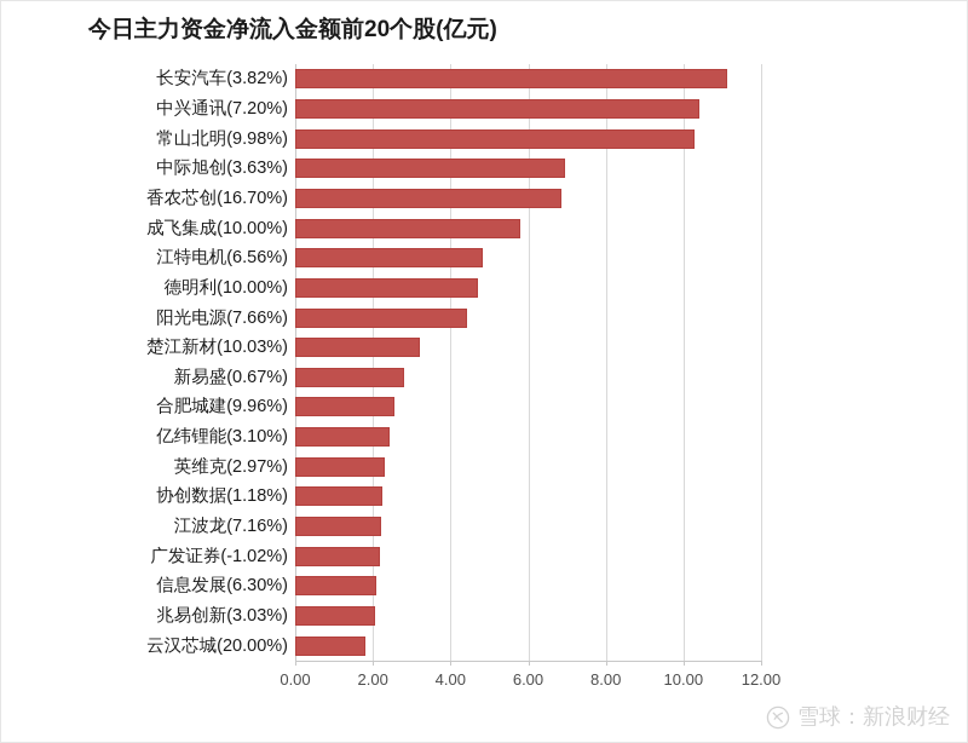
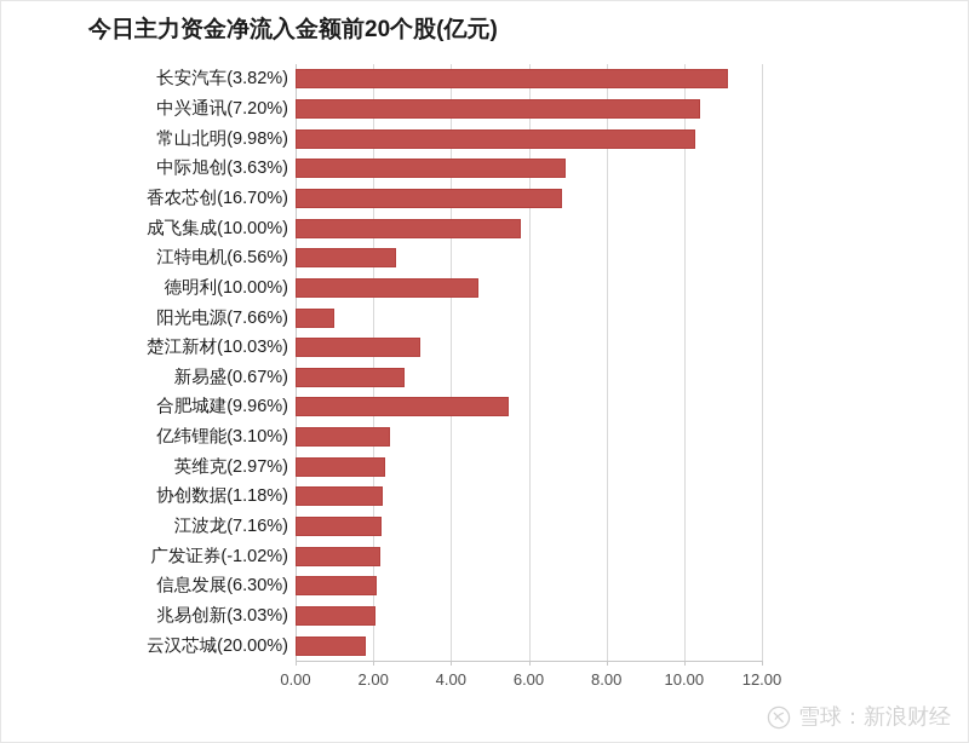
江特电机(6.56%): 4.8 -> 2.6
阳光电源(7.66%): 4.4 -> 1.0
合肥城建(9.96%): 2.5 -> 5.5
